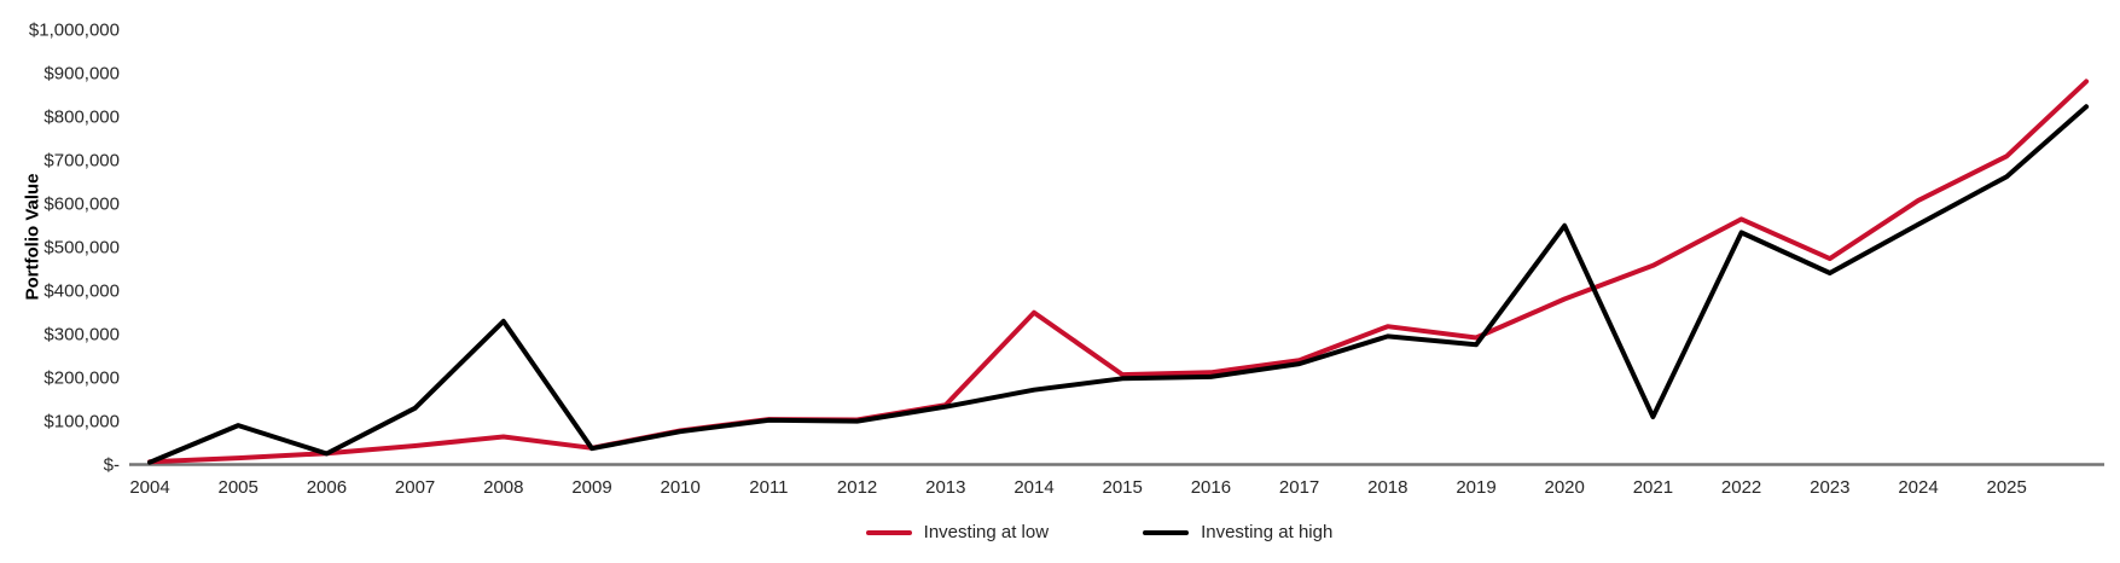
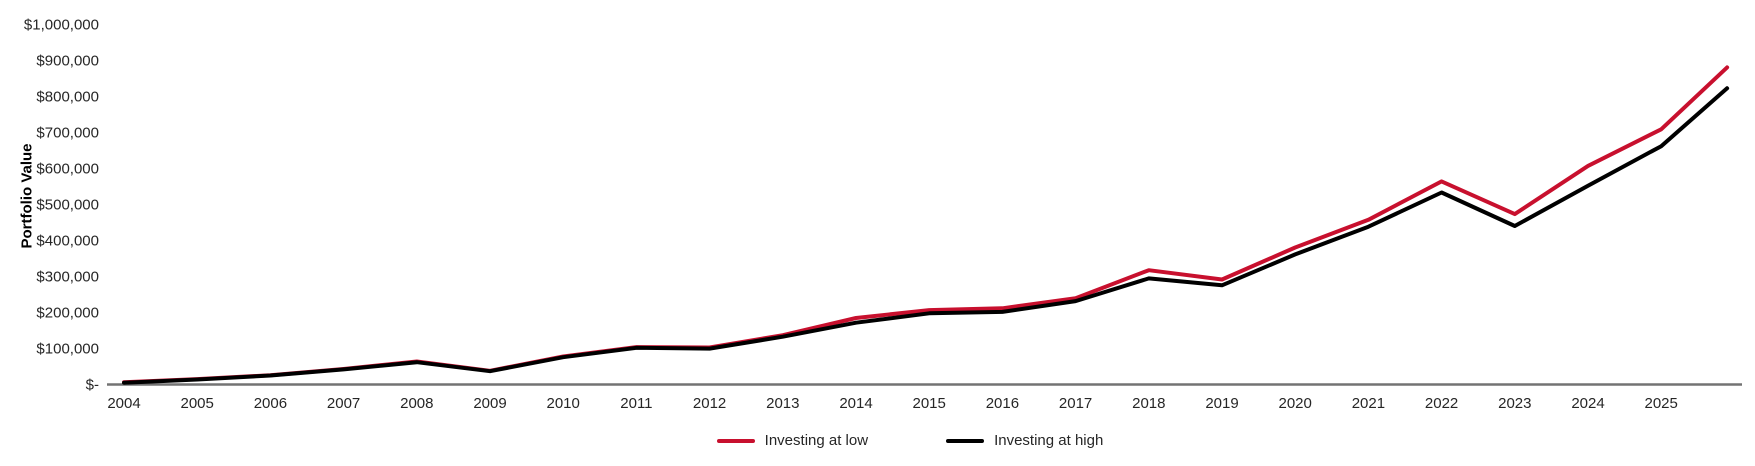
Investing at high/2005: $90000 -> $10000
Investing at high/2007: $130000 -> $40000
Investing at high/2008: $330000 -> $60000
Investing at low/2014: $350000 -> $180000
Investing at high/2020: $550000 -> $360000
Investing at high/2021: $110000 -> $440000
